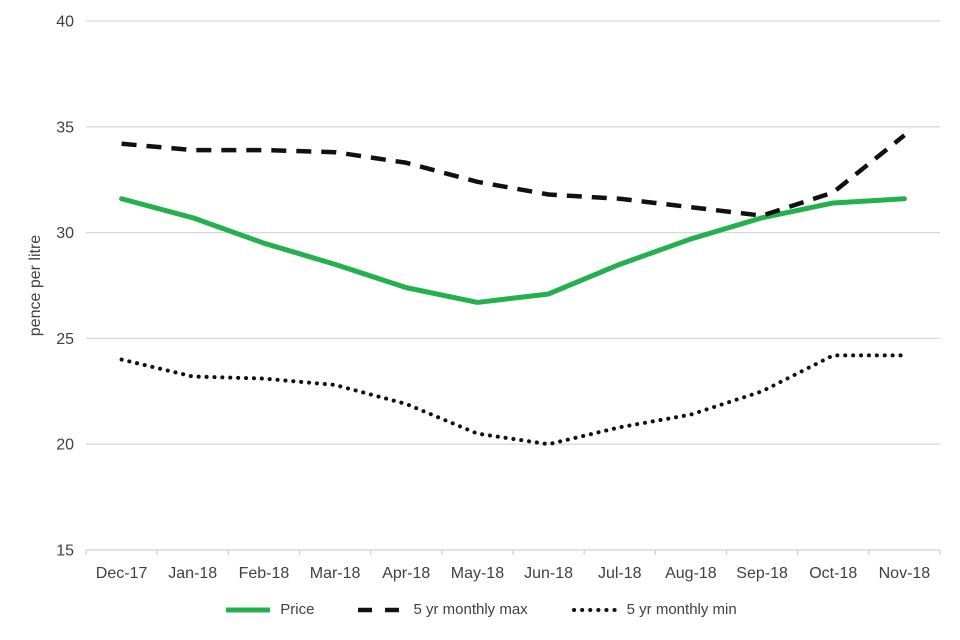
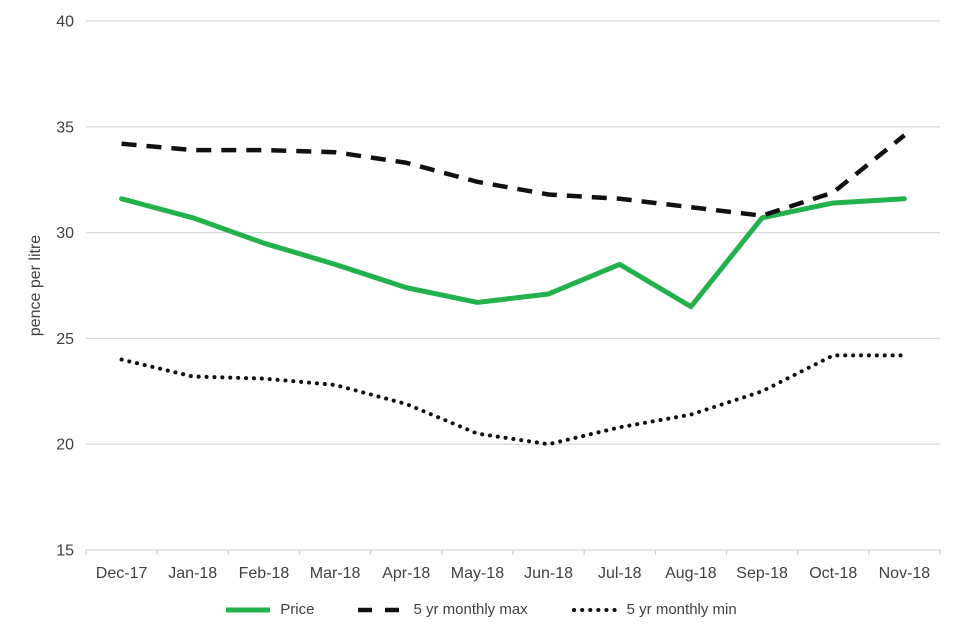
Price/Aug-18: 29.7 -> 26.5
